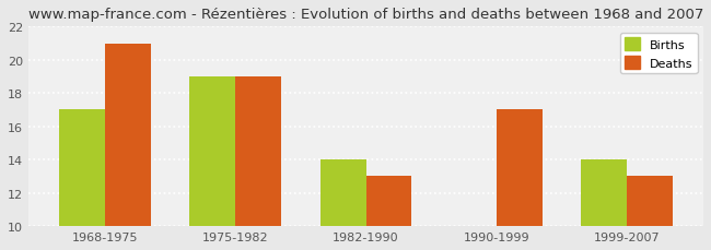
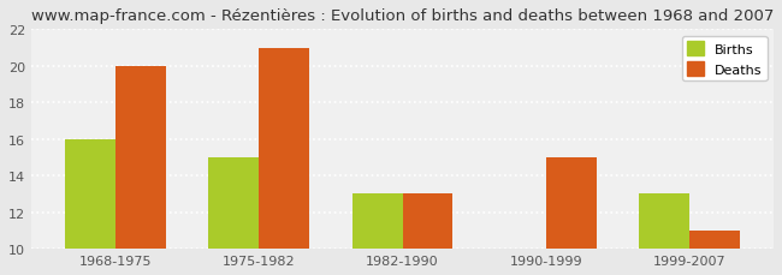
Births/1968-1975: 17 -> 16
Deaths/1968-1975: 21 -> 20
Births/1975-1982: 19 -> 15
Deaths/1975-1982: 19 -> 21
Births/1982-1990: 14 -> 13
Deaths/1990-1999: 17 -> 15
Births/1999-2007: 14 -> 13
Deaths/1999-2007: 13 -> 11
